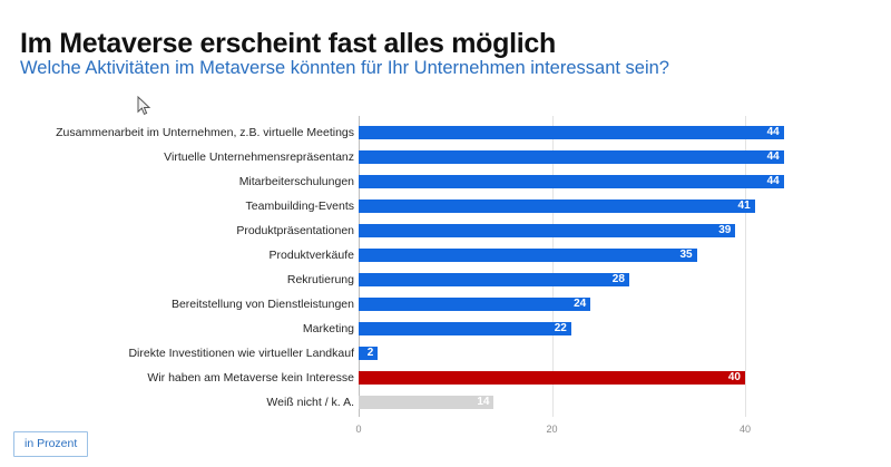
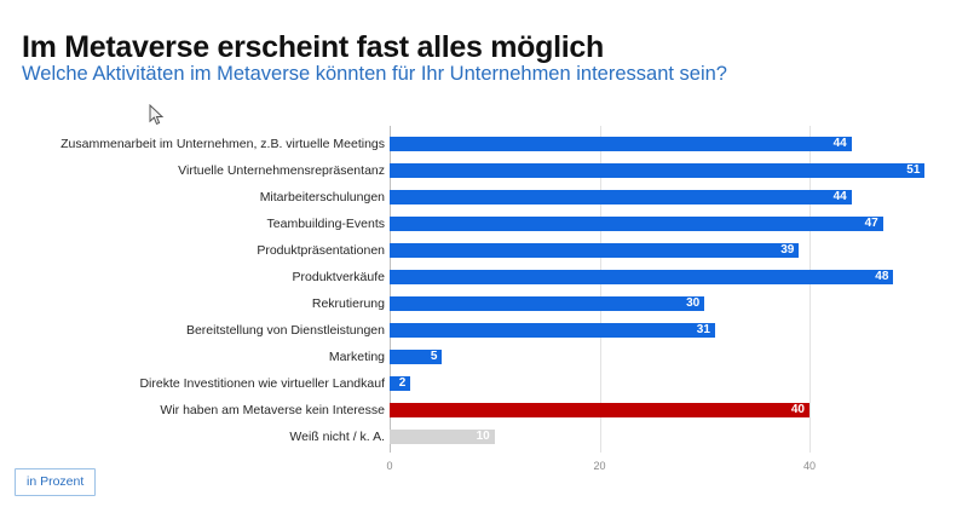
Virtuelle Unternehmensrepräsentanz: 44 -> 51
Teambuilding-Events: 41 -> 47
Produktverkäufe: 35 -> 48
Rekrutierung: 28 -> 30
Bereitstellung von Dienstleistungen: 24 -> 31
Marketing: 22 -> 5
Weiß nicht / k. A.: 14 -> 10
